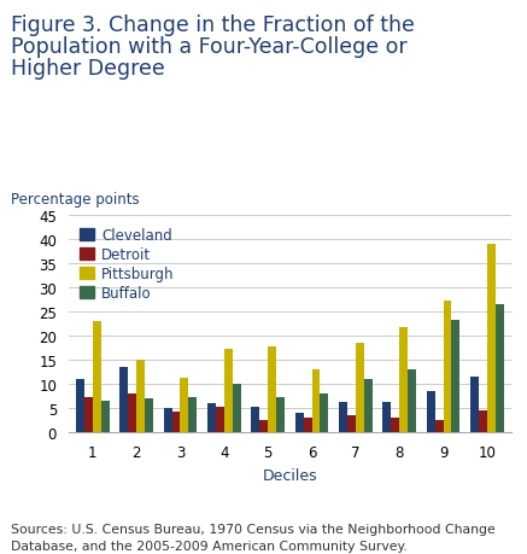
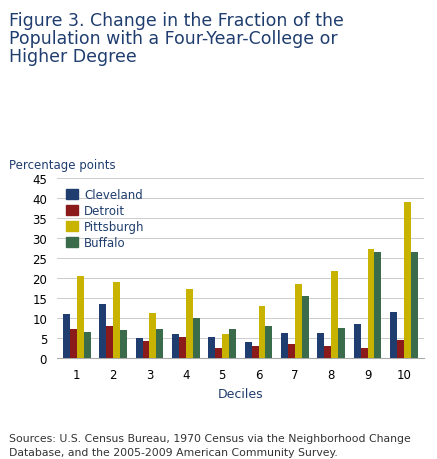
Pittsburgh/1: 23.0 -> 20.5
Pittsburgh/2: 15.0 -> 19.0
Pittsburgh/5: 17.8 -> 6.0
Buffalo/7: 11.0 -> 15.5
Buffalo/8: 13.0 -> 7.5
Buffalo/9: 23.3 -> 26.5
